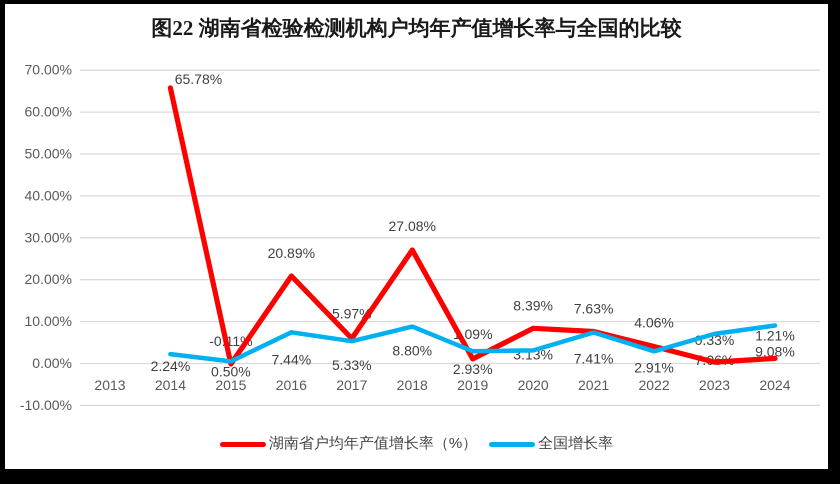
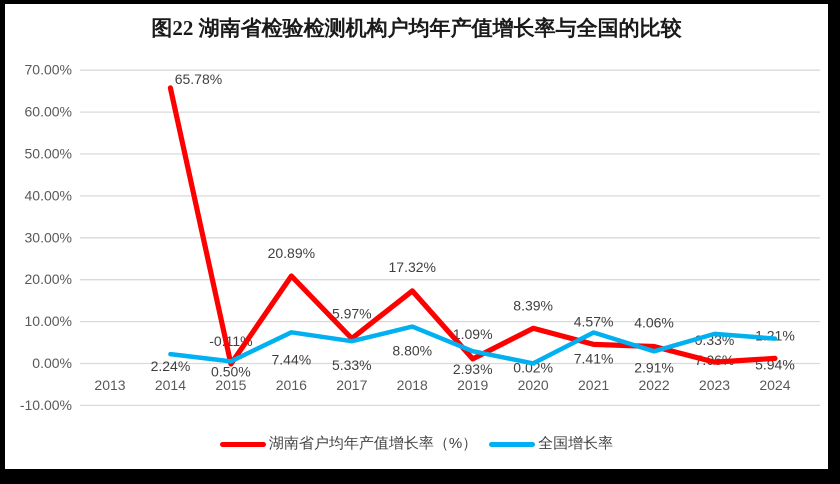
湖南省户均年产值增长率（%）/2018: 27.08% -> 17.32%
全国增长率/2020: 3.13% -> 0.02%
湖南省户均年产值增长率（%）/2021: 7.63% -> 4.57%
全国增长率/2024: 9.08% -> 5.94%
